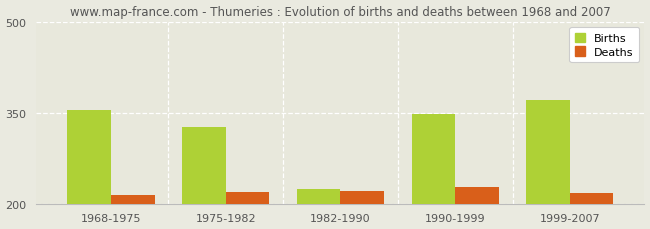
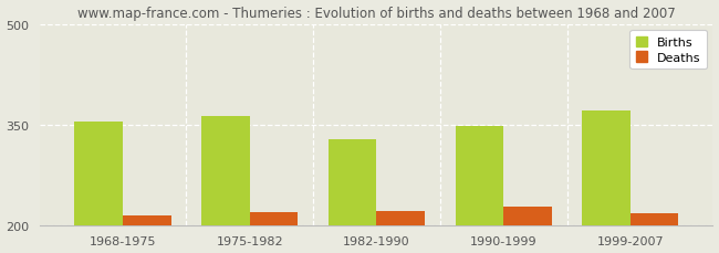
Births/1975-1982: 327 -> 362
Births/1982-1990: 224 -> 328
